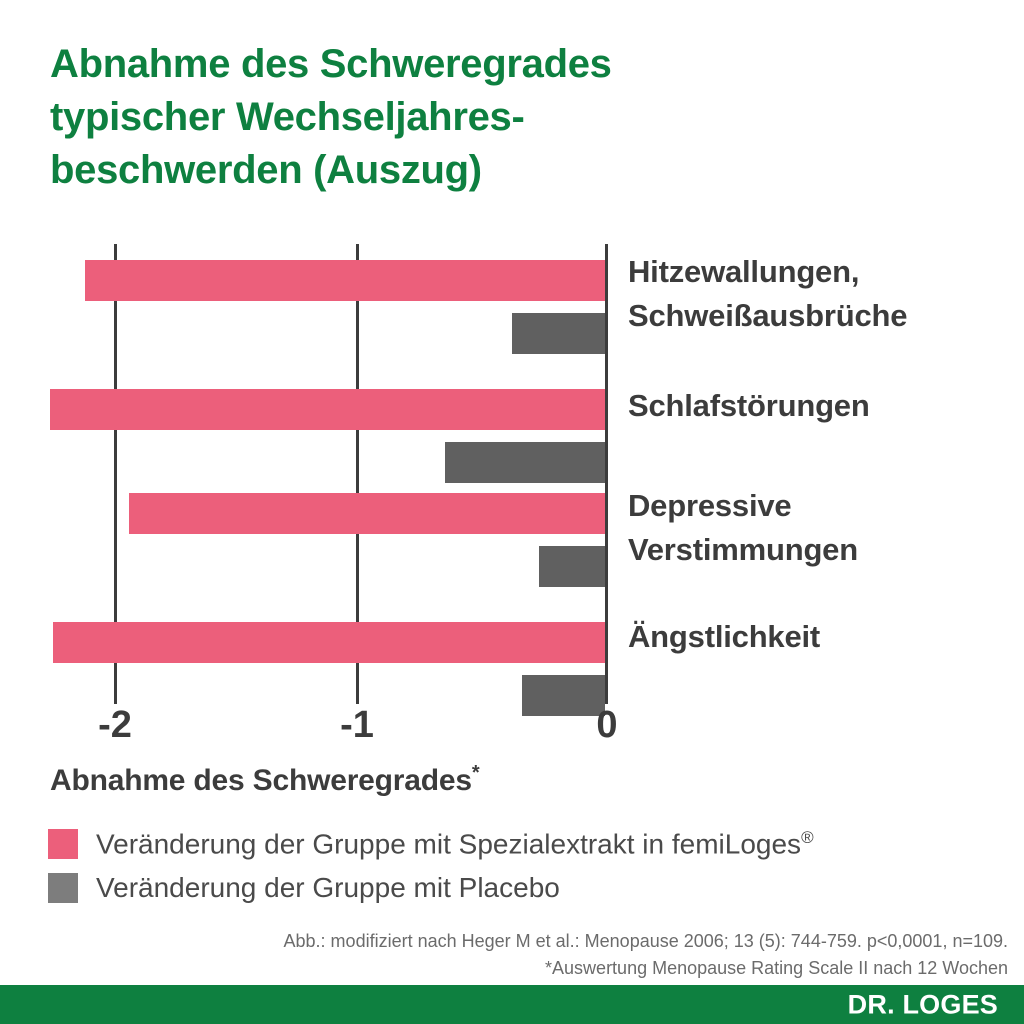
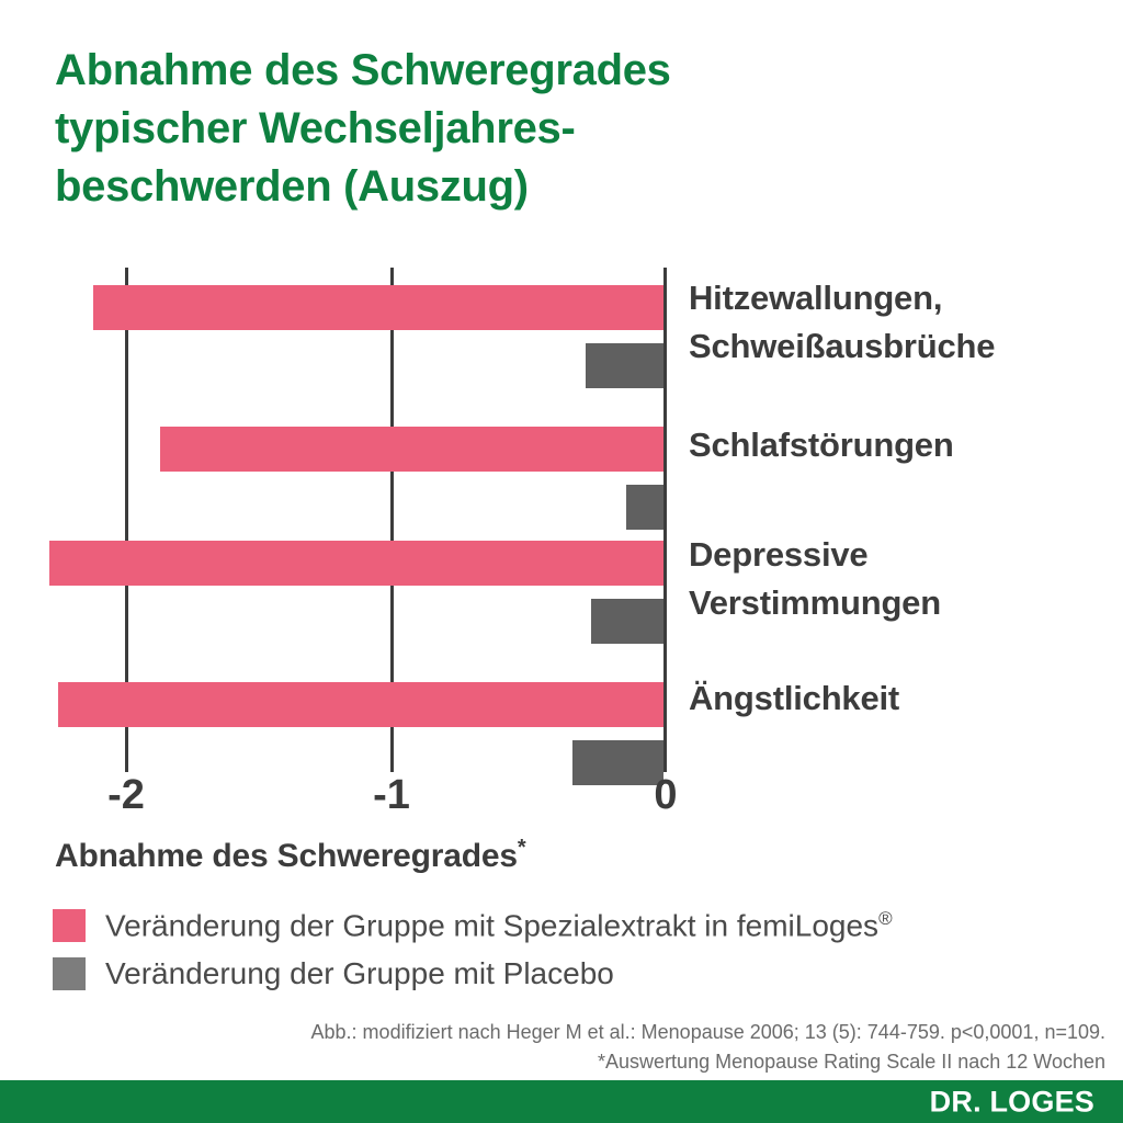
Veränderung der Gruppe mit Placebo/Hitzewallungen, Schweißausbrüche: -0.38 -> -0.29
Veränderung der Gruppe mit Spezialextrakt in femiLoges®/Schlafstörungen: -2.26 -> -1.87
Veränderung der Gruppe mit Placebo/Schlafstörungen: -0.65 -> -0.14
Veränderung der Gruppe mit Spezialextrakt in femiLoges®/Depressive Verstimmungen: -1.94 -> -2.28
